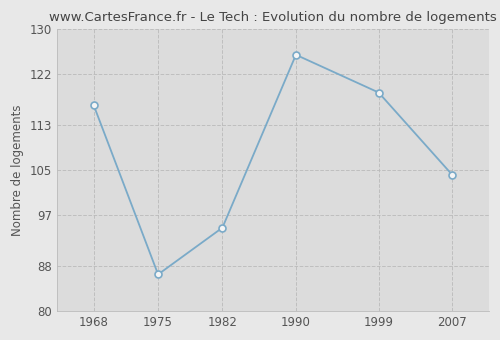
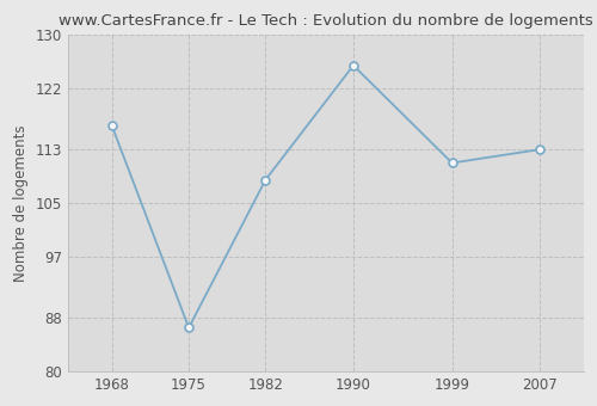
1982: 94.8 -> 108.5
1999: 118.8 -> 111.0
2007: 104.2 -> 113.0
